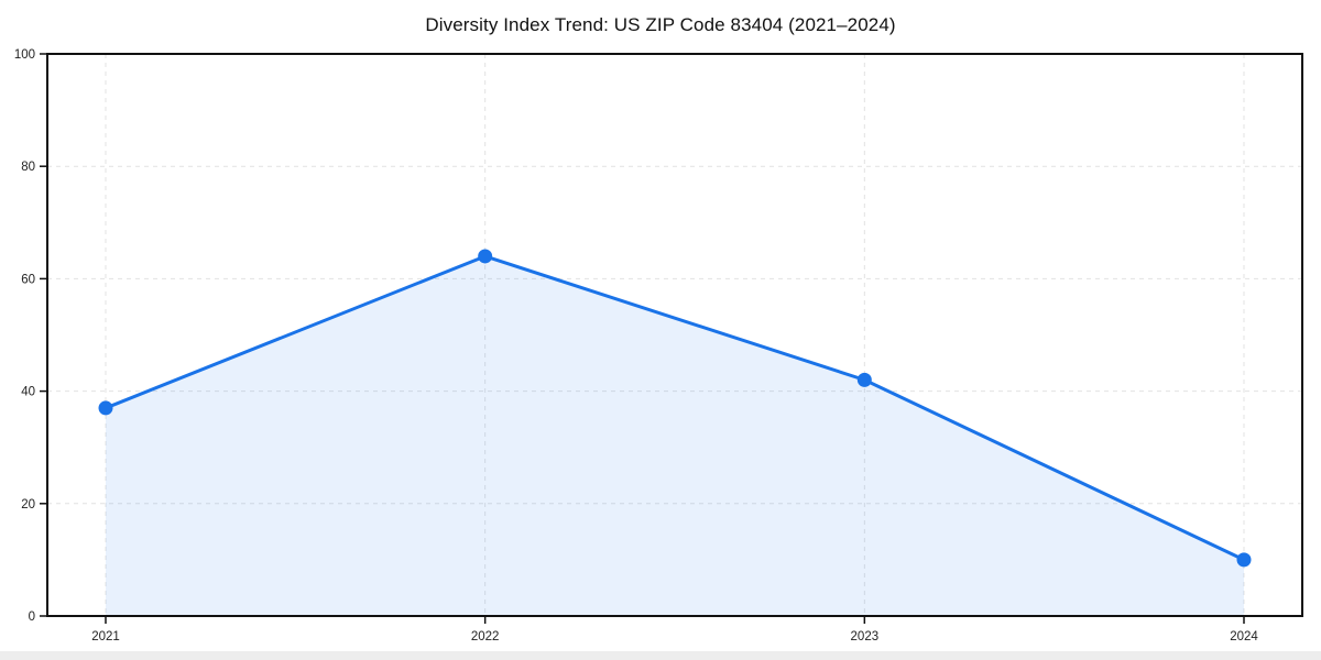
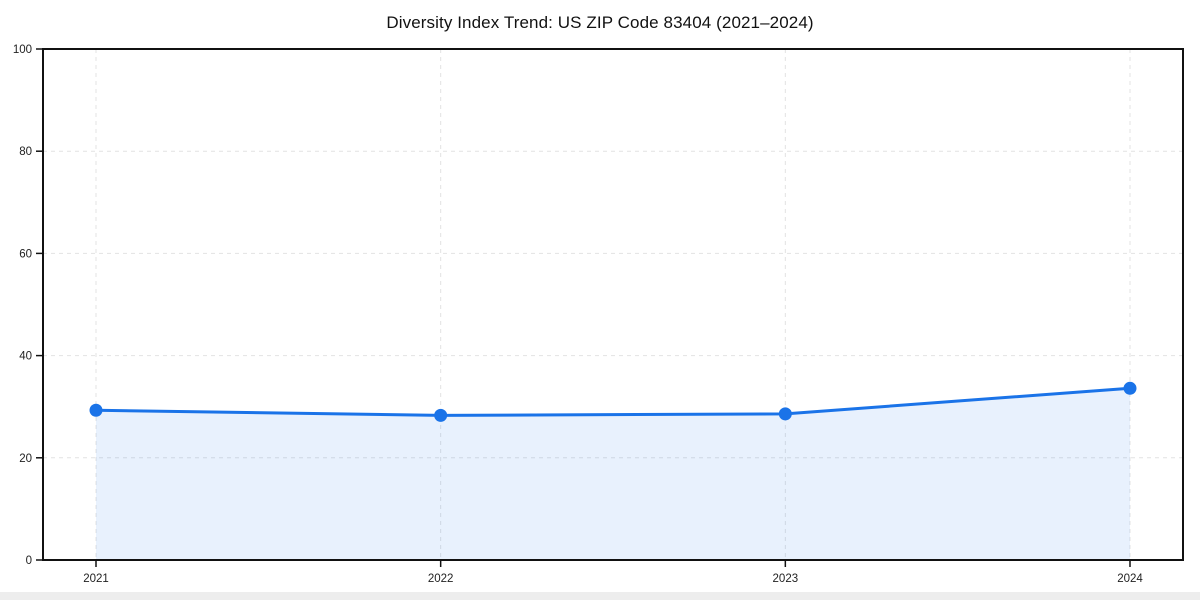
2021: 37 -> 29
2022: 64 -> 28
2023: 42 -> 29
2024: 10 -> 34
